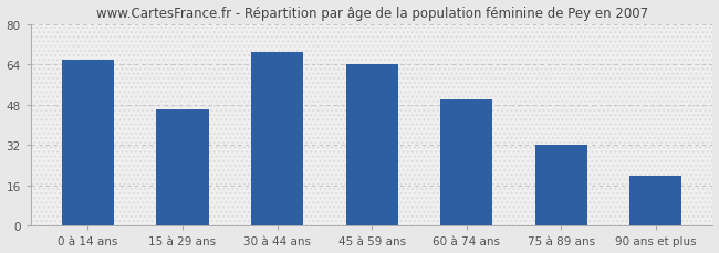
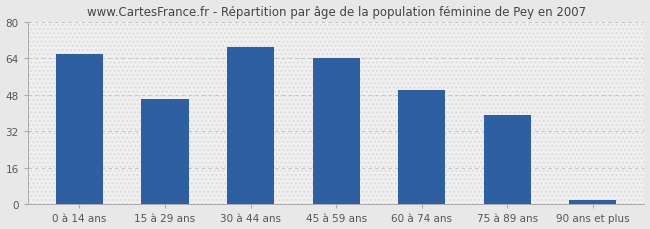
75 à 89 ans: 32 -> 39
90 ans et plus: 20 -> 2
